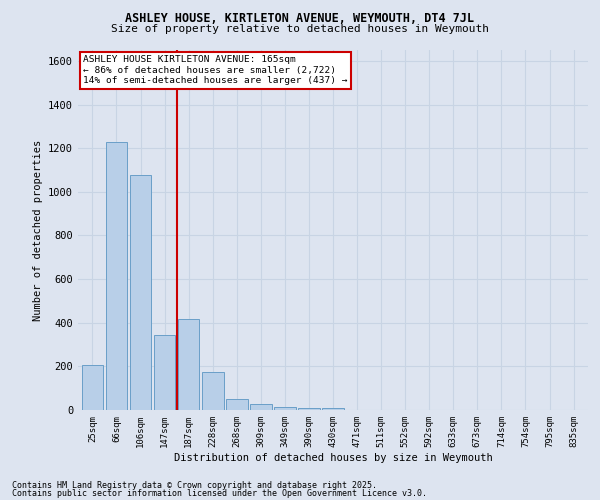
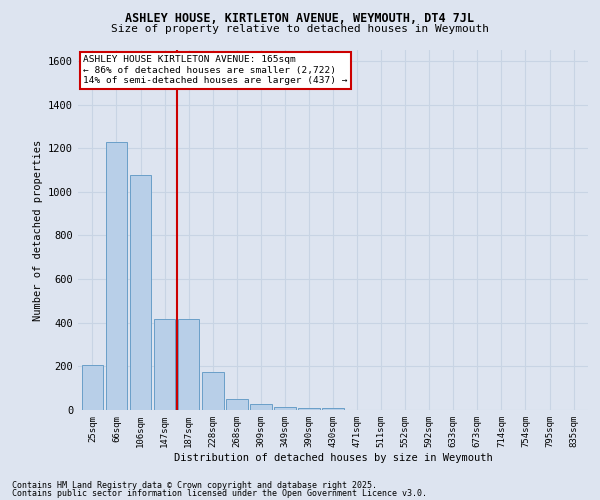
147sqm: 345 -> 415
